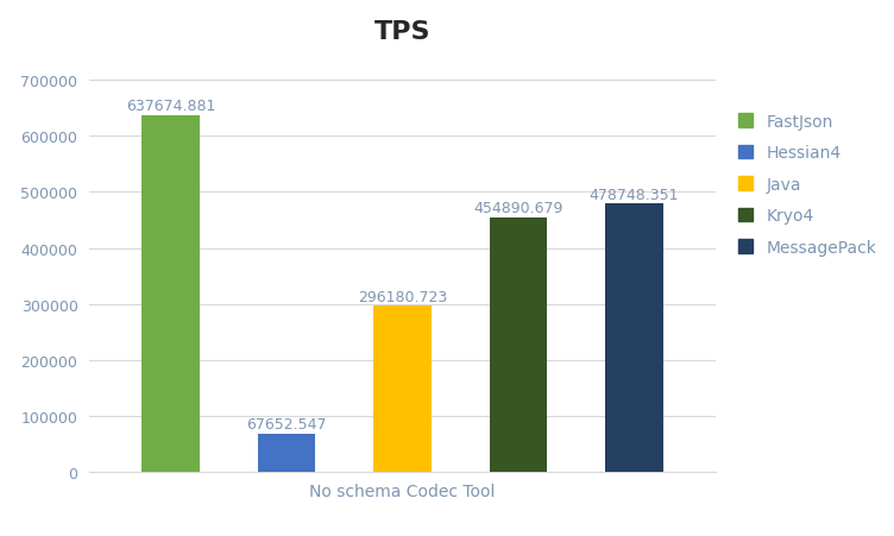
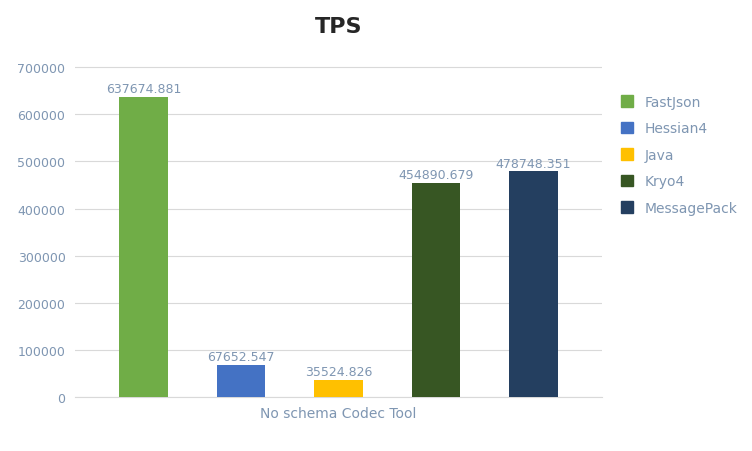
No schema Codec Tool: 296180.723 -> 35524.826
